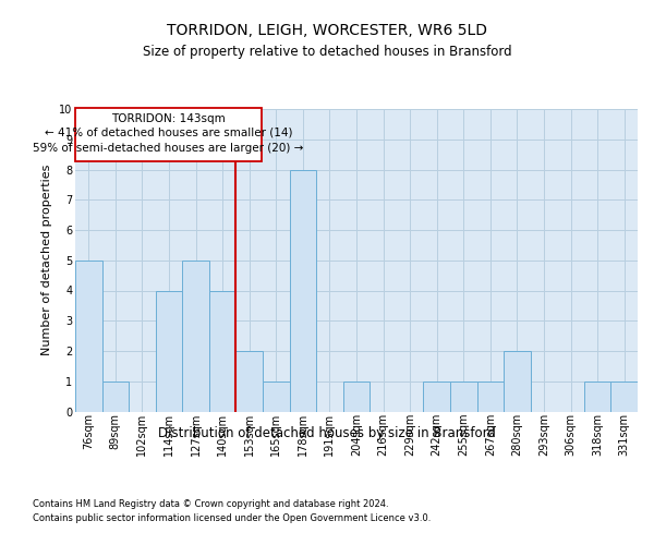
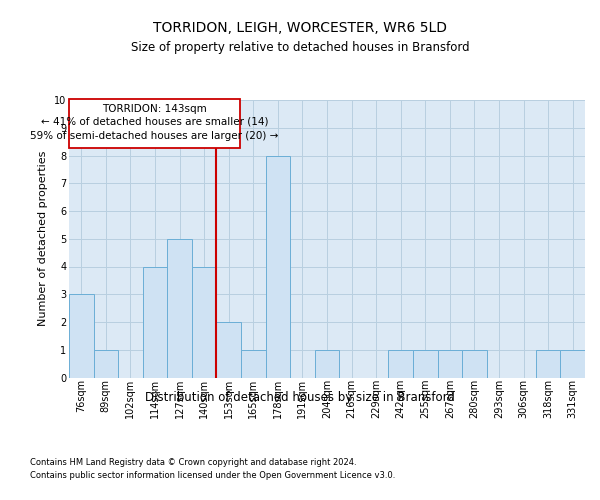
76sqm: 5 -> 3
280sqm: 2 -> 1
